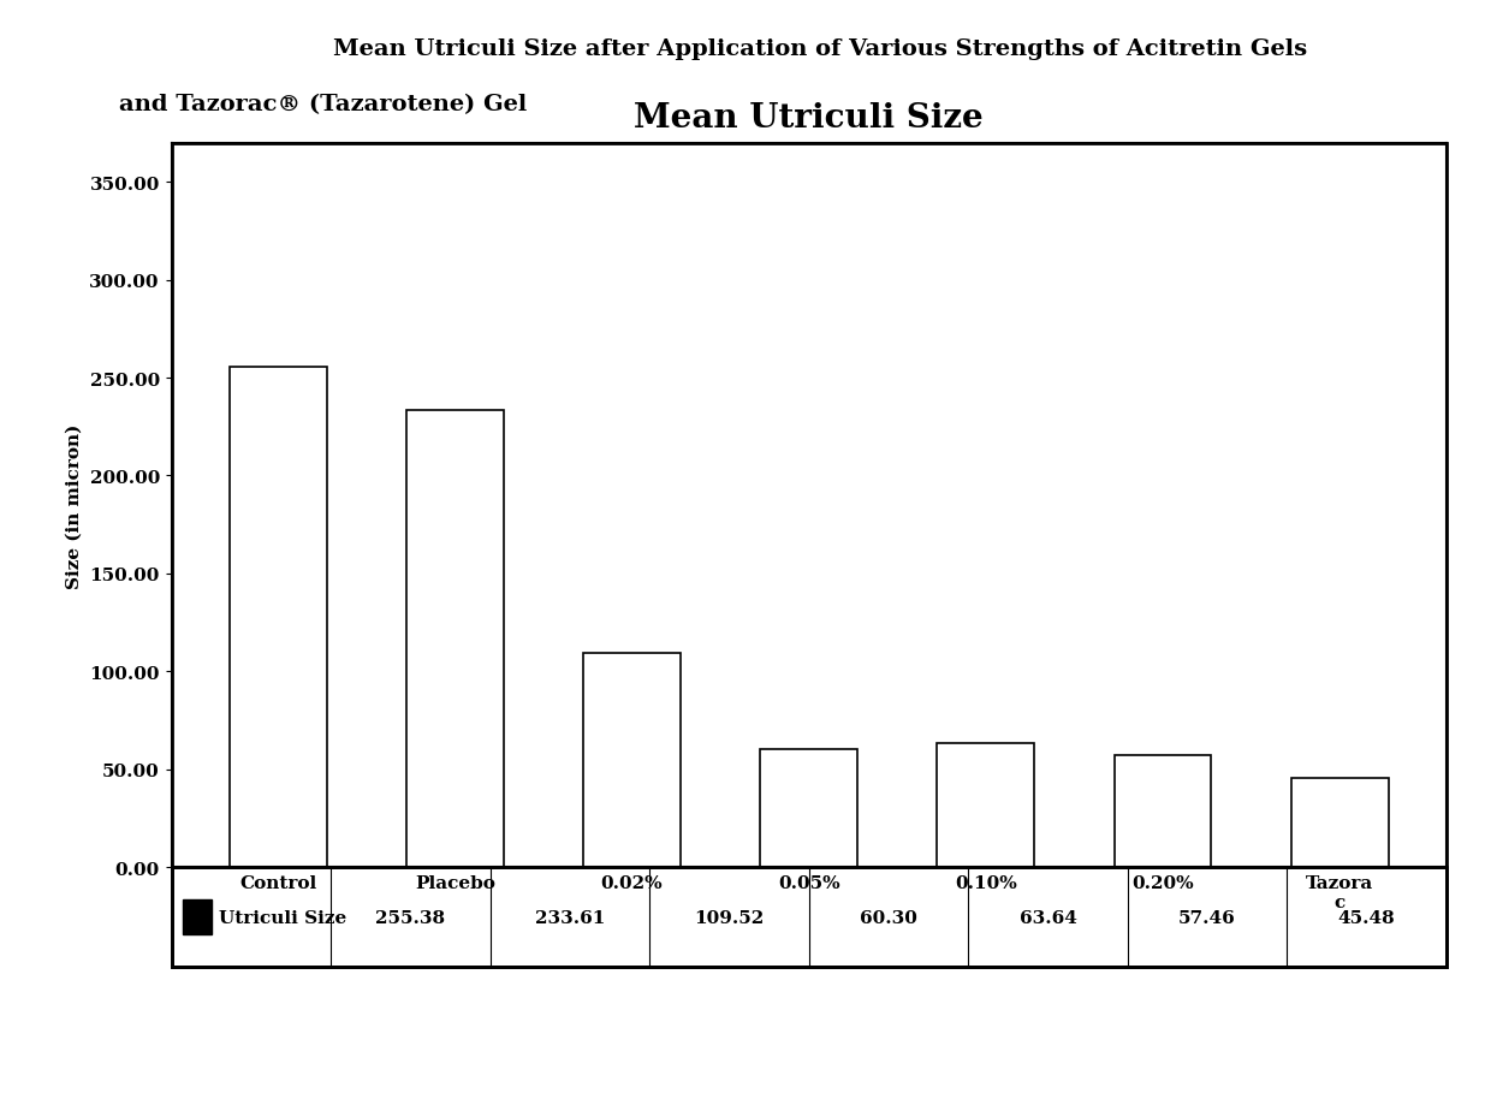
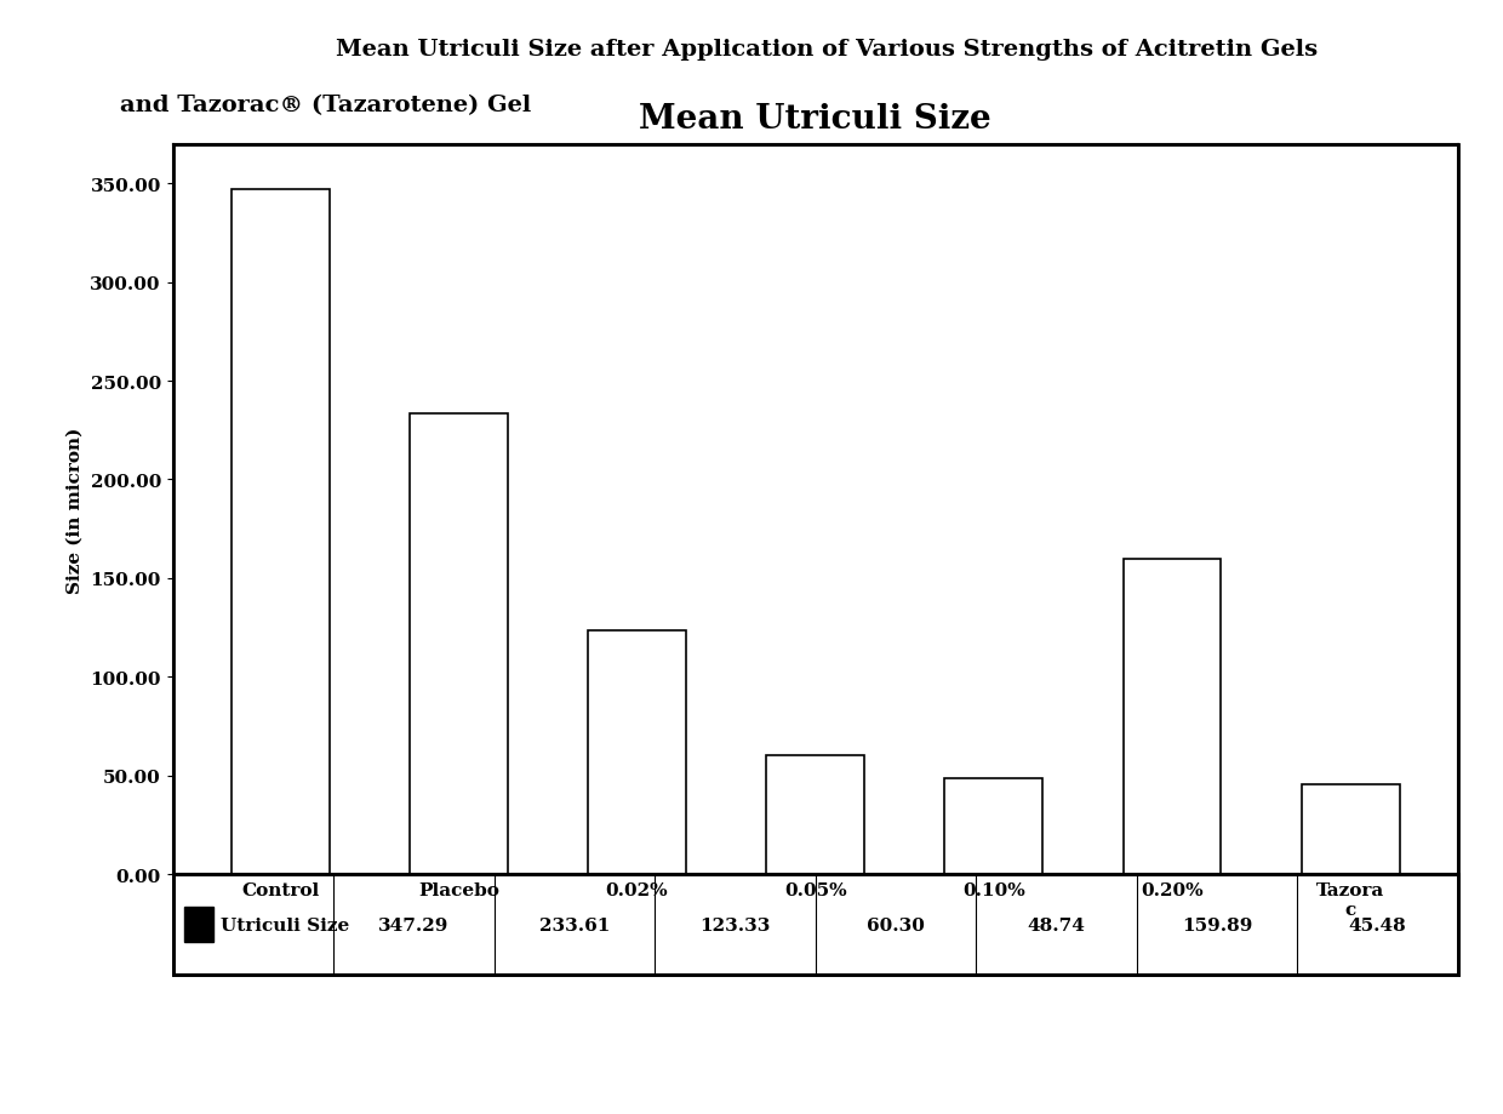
Control: 255.38 -> 347.29
0.02%: 109.52 -> 123.33
0.10%: 63.64 -> 48.74
0.20%: 57.46 -> 159.89
